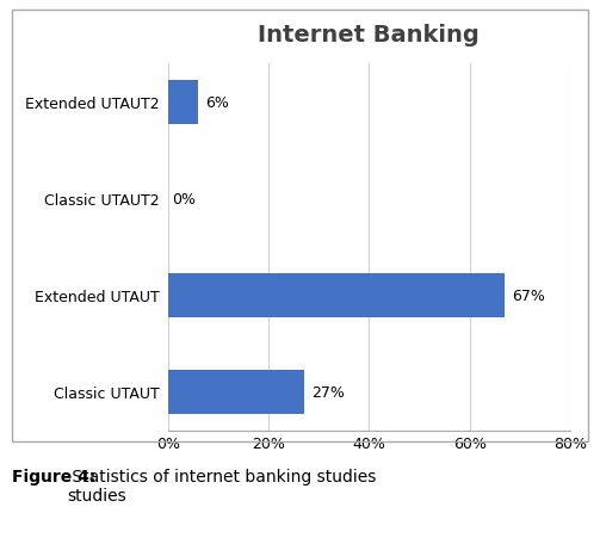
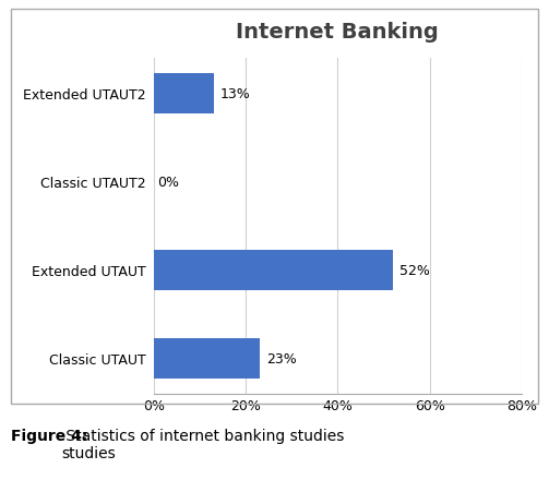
Extended UTAUT2: 6% -> 13%
Extended UTAUT: 67% -> 52%
Classic UTAUT: 27% -> 23%
